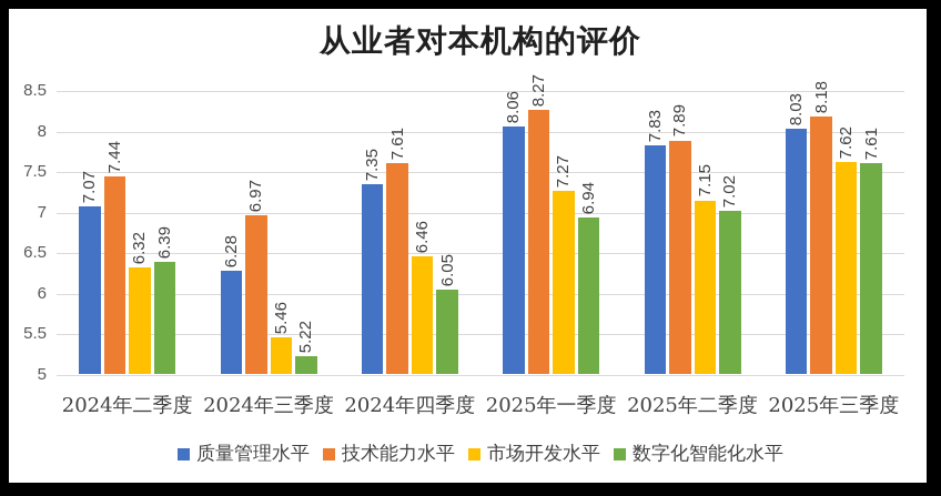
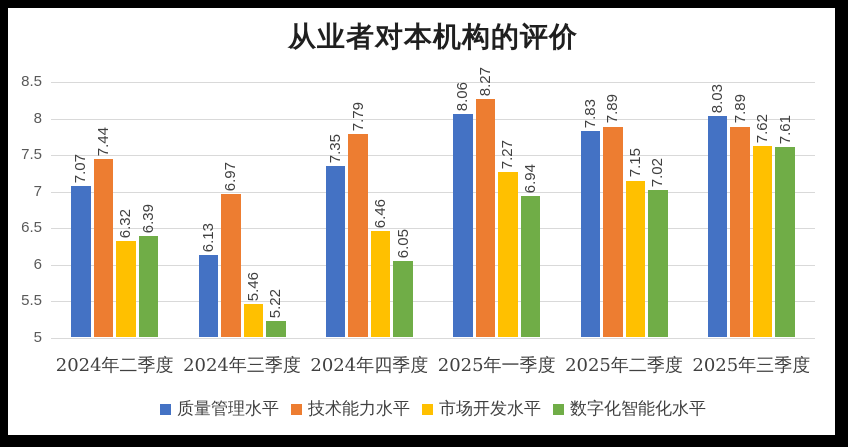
质量管理水平/2024年三季度: 6.28 -> 6.13
技术能力水平/2024年四季度: 7.61 -> 7.79
技术能力水平/2025年三季度: 8.18 -> 7.89
